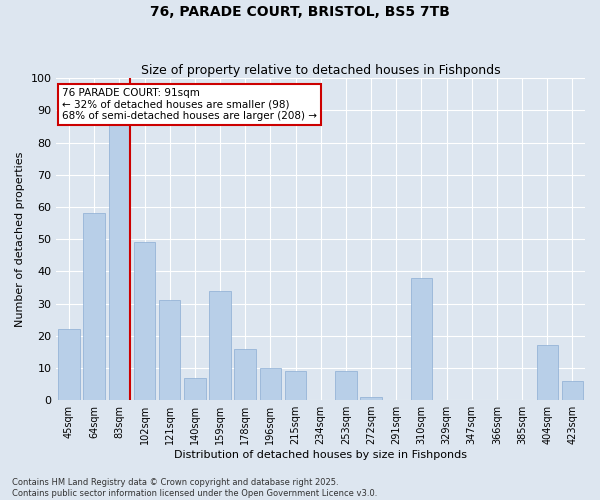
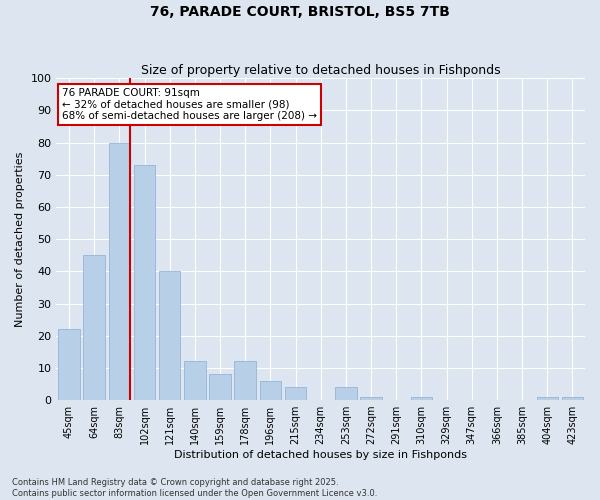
64sqm: 58 -> 45
83sqm: 86 -> 80
102sqm: 49 -> 73
121sqm: 31 -> 40
140sqm: 7 -> 12
159sqm: 34 -> 8
178sqm: 16 -> 12
196sqm: 10 -> 6
215sqm: 9 -> 4
253sqm: 9 -> 4
310sqm: 38 -> 1
404sqm: 17 -> 1
423sqm: 6 -> 1
